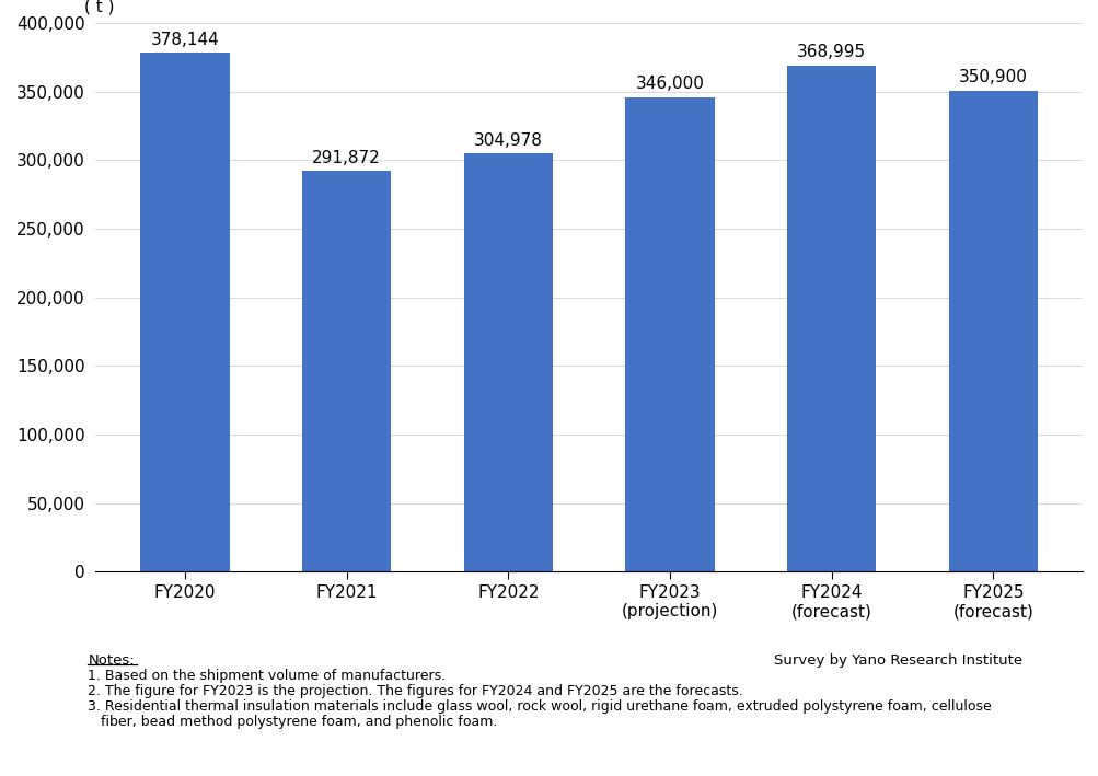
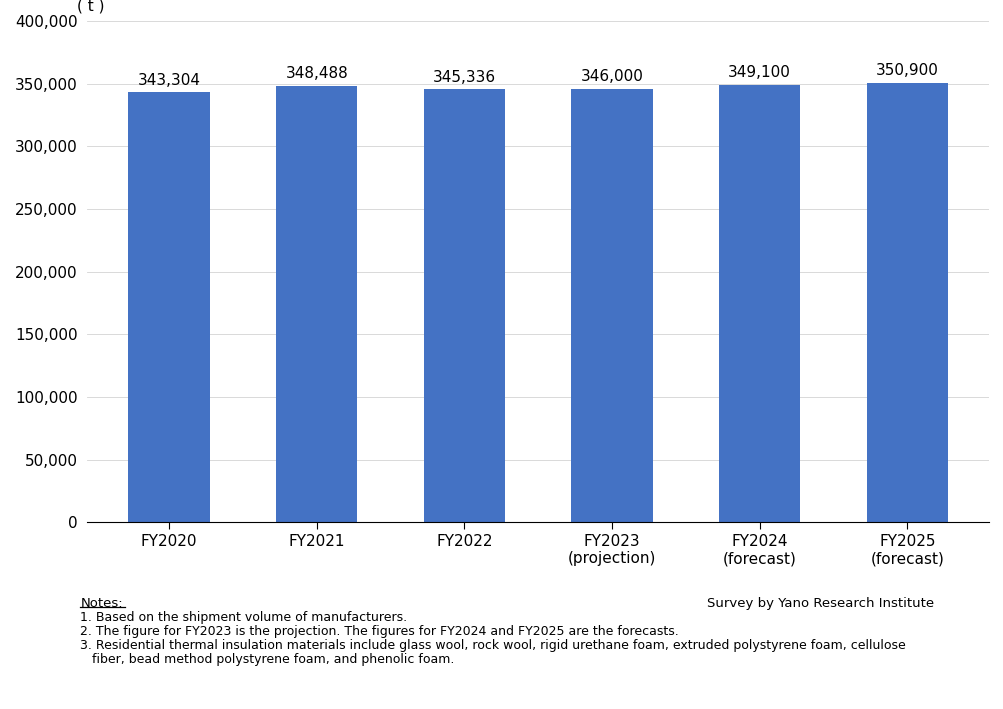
FY2020: 378,144 -> 343,304
FY2021: 291,872 -> 348,488
FY2022: 304,978 -> 345,336
FY2024 (forecast): 368,995 -> 349,100
